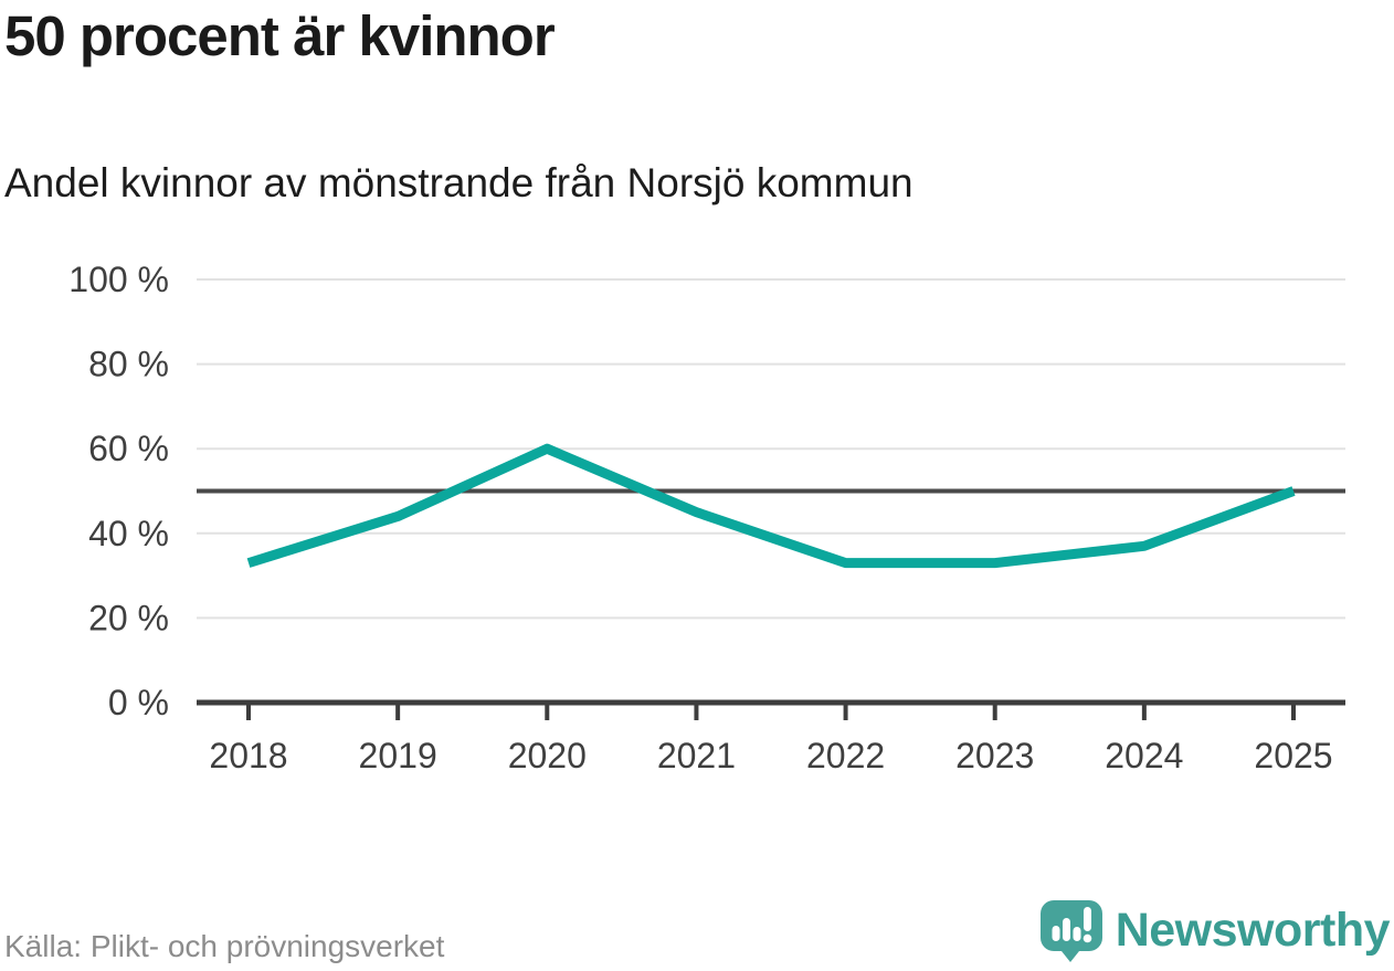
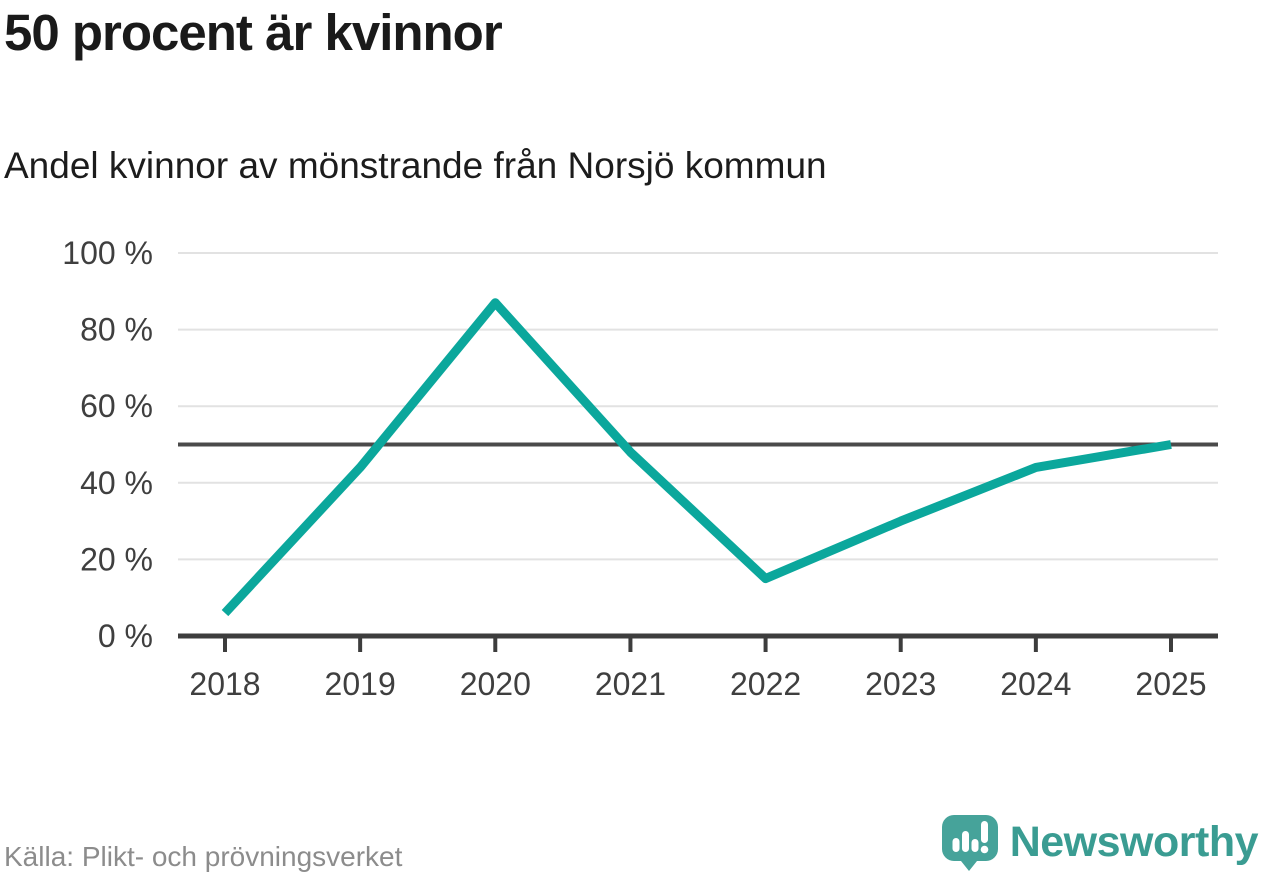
2018: 33% -> 6%
2020: 60% -> 87%
2021: 45% -> 48%
2022: 33% -> 15%
2023: 33% -> 30%
2024: 37% -> 44%
